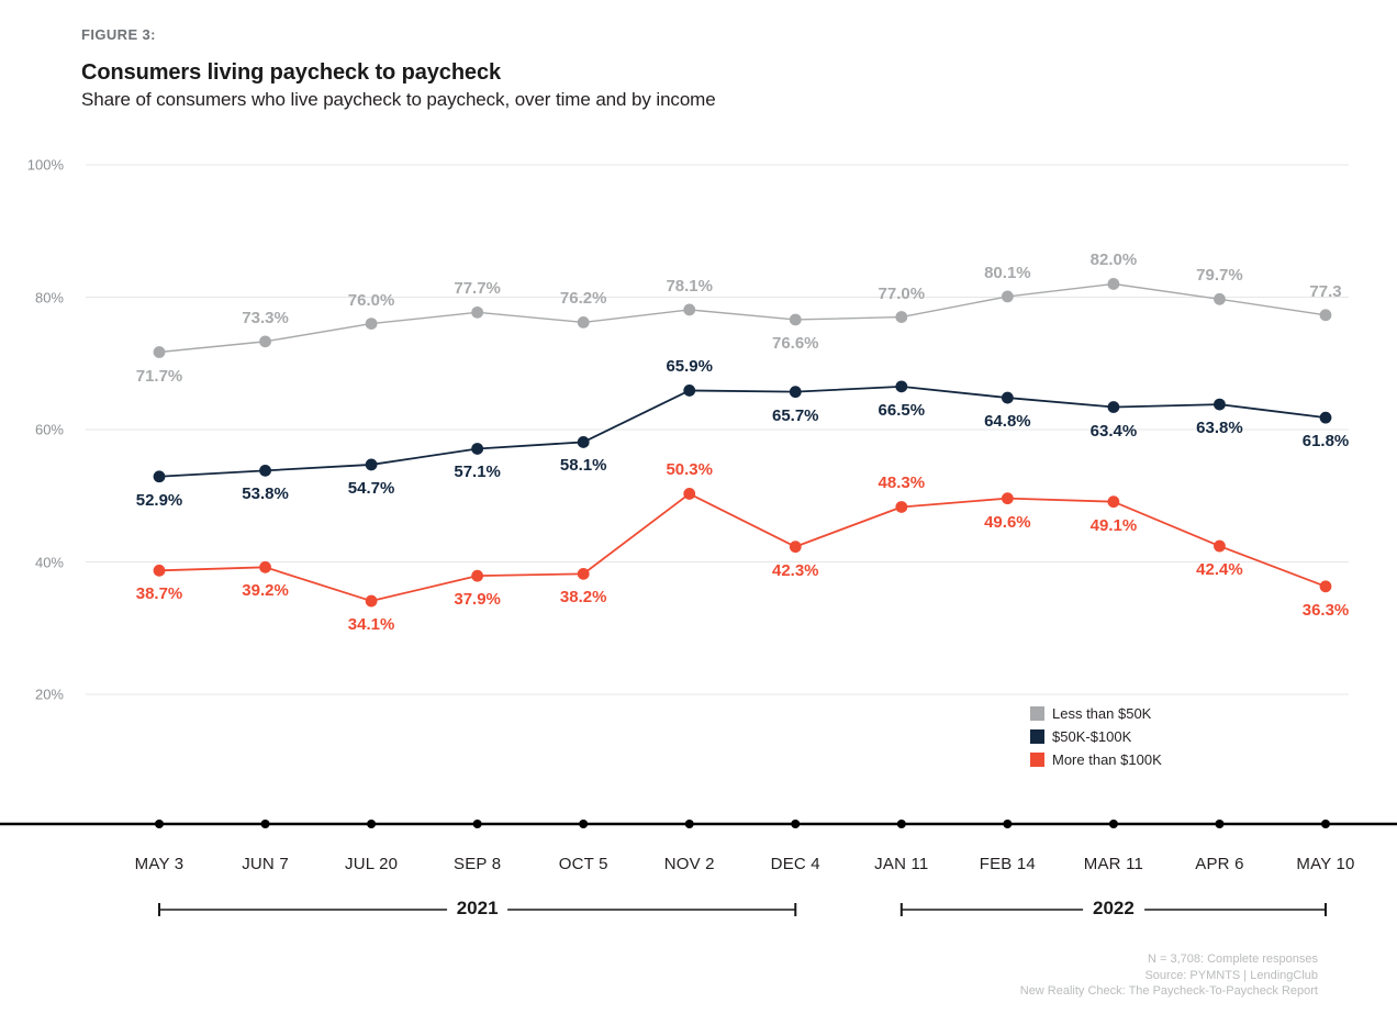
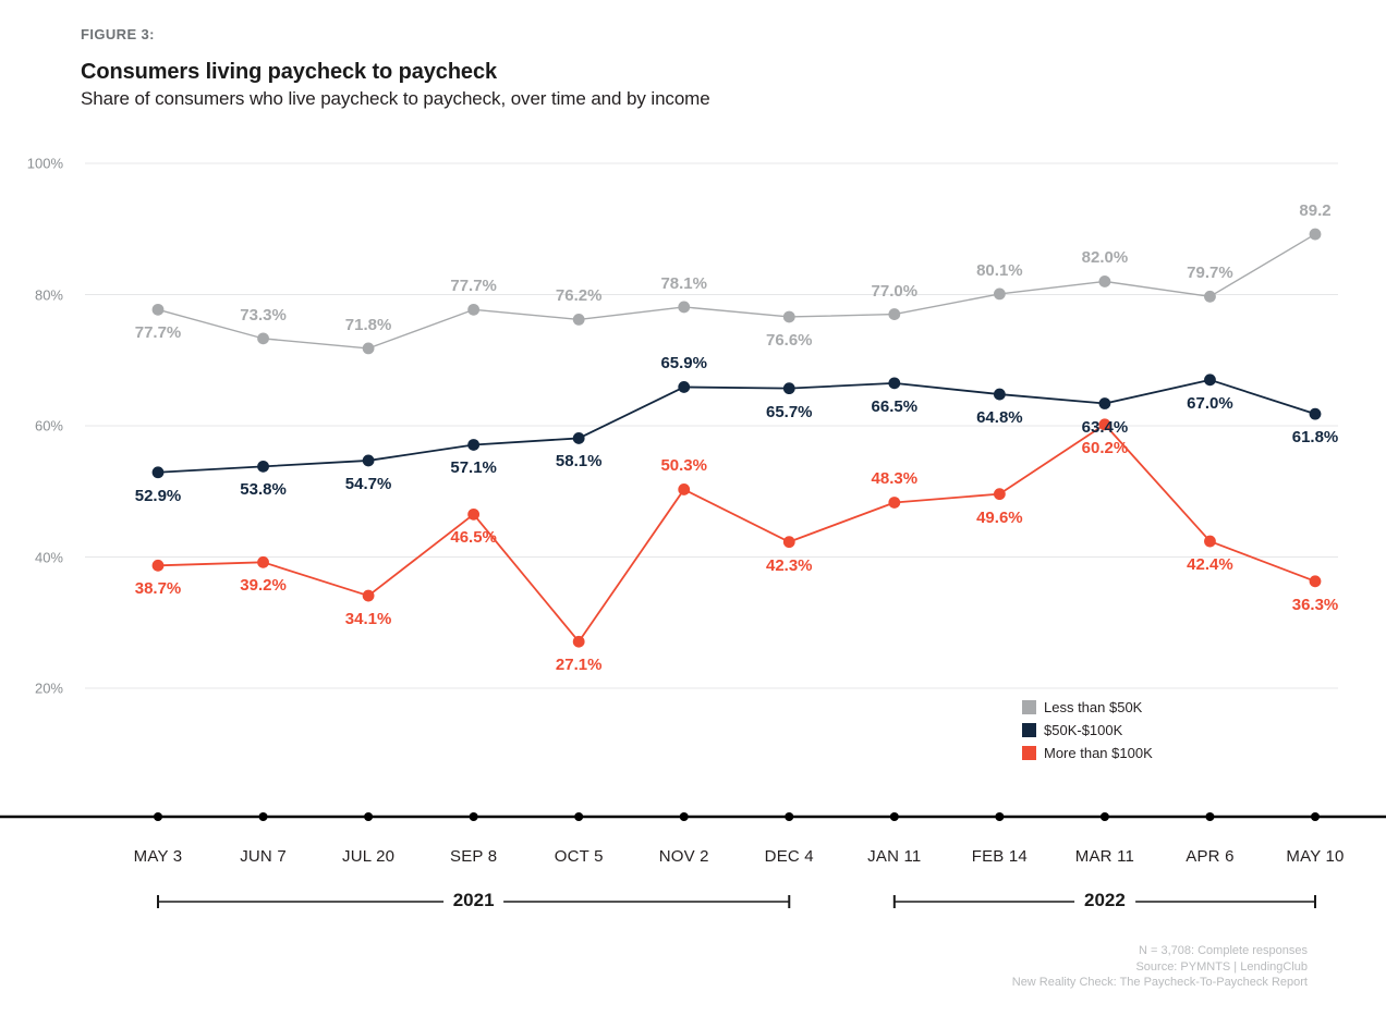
Less than $50K/MAY 3: 71.7% -> 77.7%
Less than $50K/JUL 20: 76.0% -> 71.8%
More than $100K/SEP 8: 37.9% -> 46.5%
More than $100K/OCT 5: 38.2% -> 27.1%
More than $100K/MAR 11: 49.1% -> 60.2%
$50K-$100K/APR 6: 63.8% -> 67.0%
Less than $50K/MAY 10: 77.3 -> 89.2
